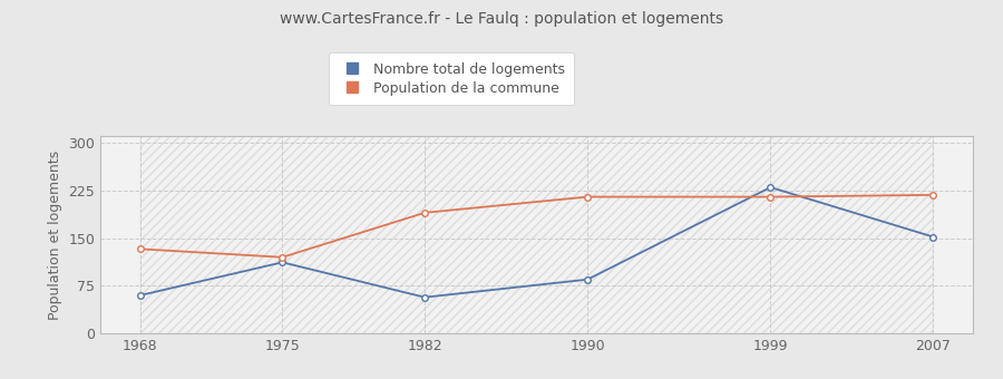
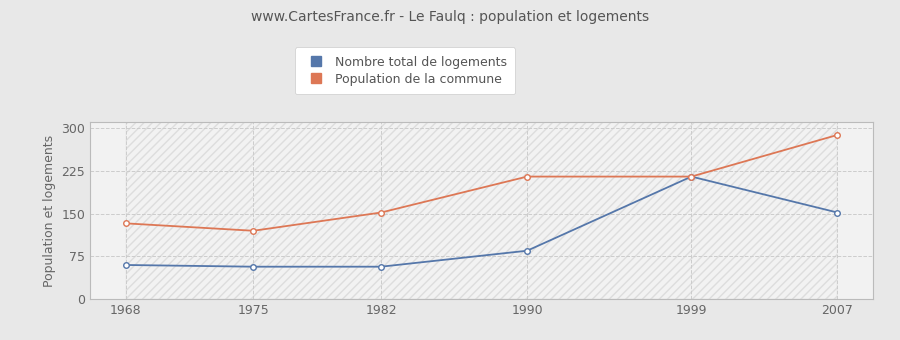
Nombre total de logements/1975: 112 -> 57
Population de la commune/1982: 190 -> 152
Nombre total de logements/1999: 230 -> 215
Population de la commune/2007: 218 -> 288
